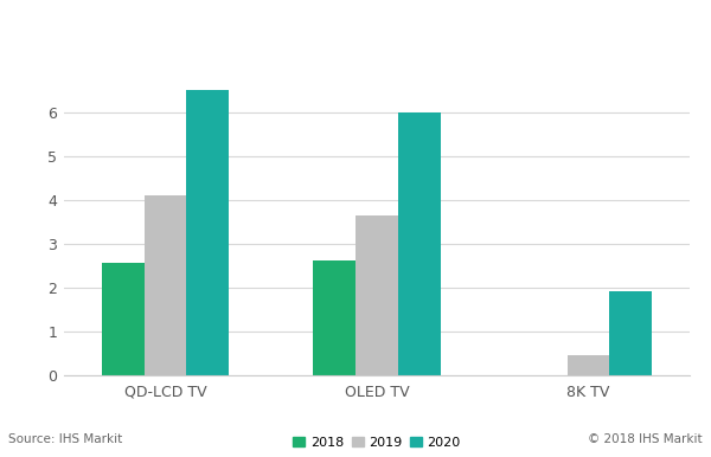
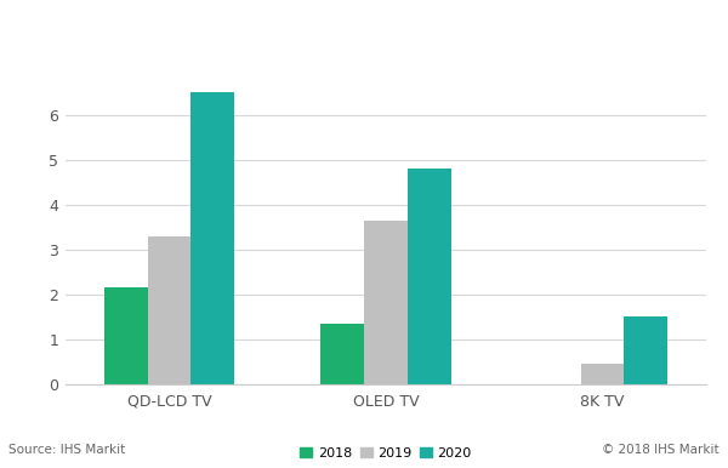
2018/QD-LCD TV: 2.55 -> 2.15
2019/QD-LCD TV: 4.10 -> 3.30
2018/OLED TV: 2.60 -> 1.35
2020/OLED TV: 6.0 -> 4.8
2020/8K TV: 1.9 -> 1.5
